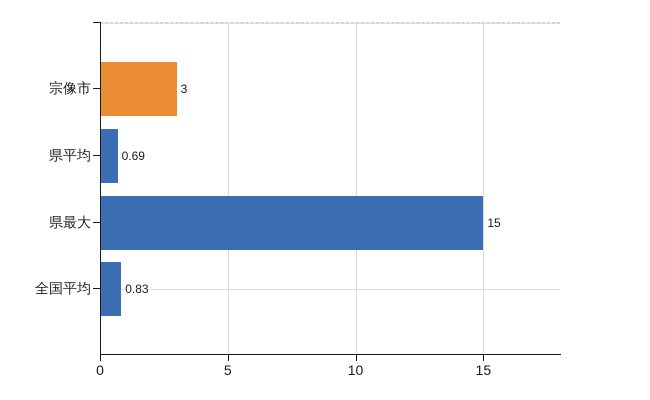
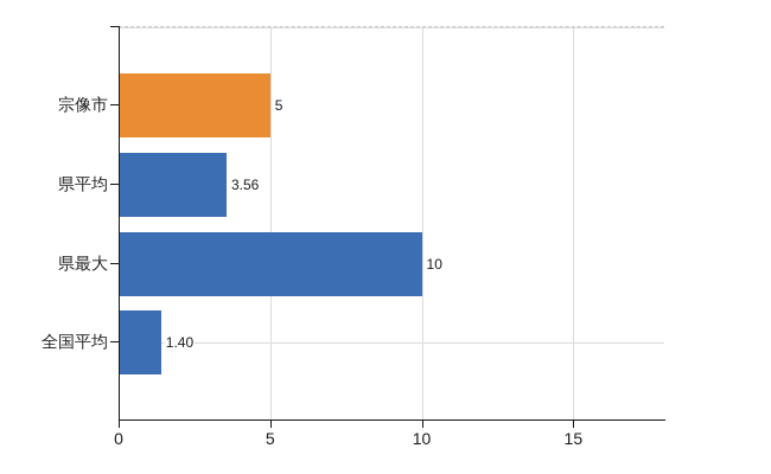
宗像市: 3 -> 5
県平均: 0.69 -> 3.56
県最大: 15 -> 10
全国平均: 0.83 -> 1.40
